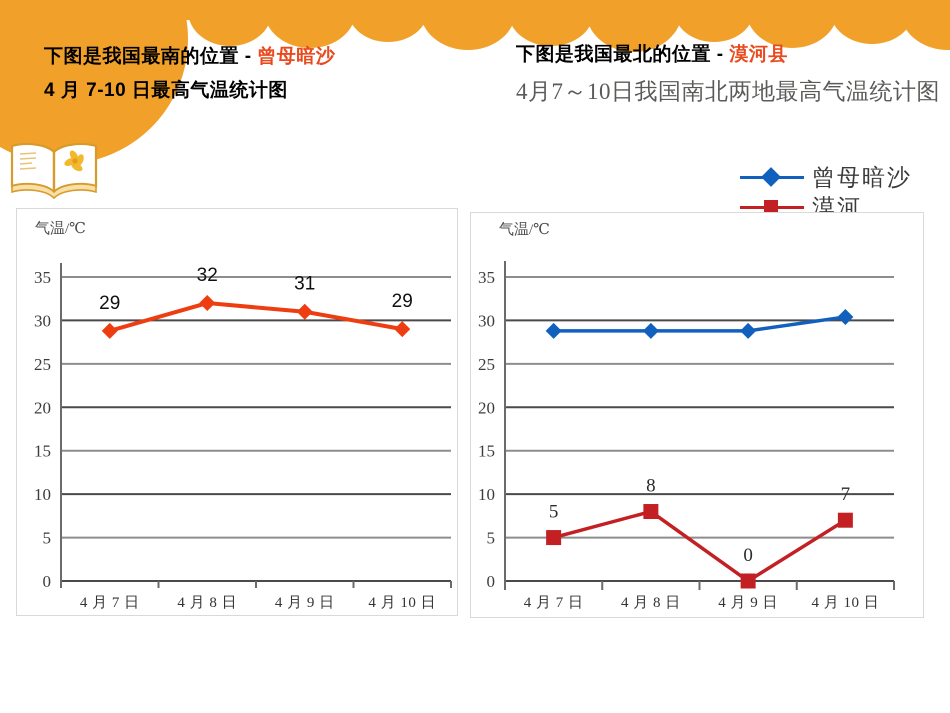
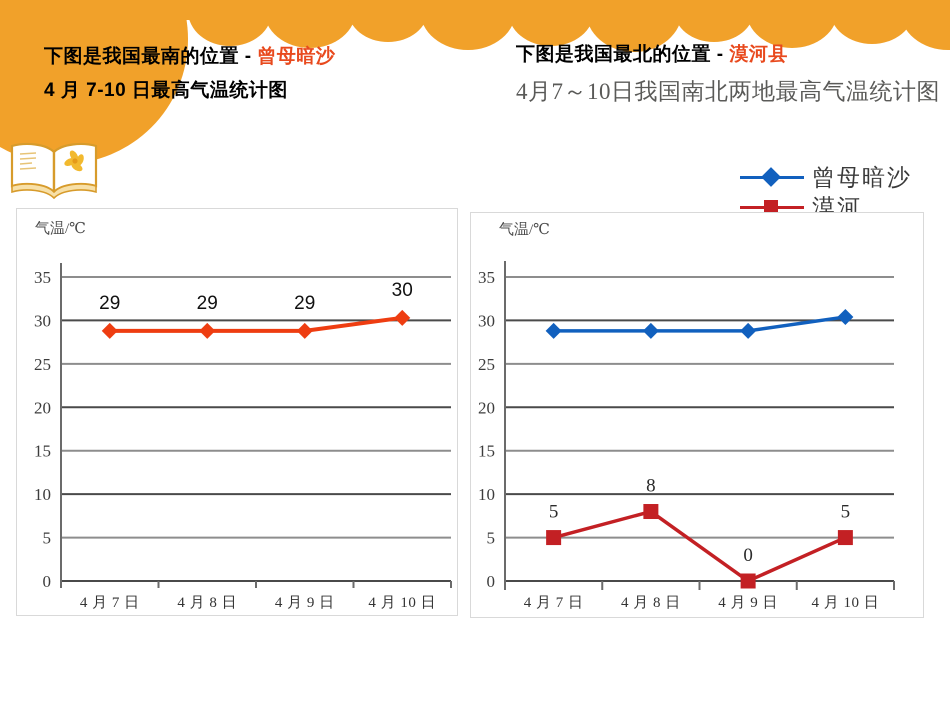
4 月 7-10 日最高气温统计图/4 月 8 日: 32 -> 29
4 月 7-10 日最高气温统计图/4 月 9 日: 31 -> 29
4 月 7-10 日最高气温统计图/4 月 10 日: 29 -> 30
4月7～10日我国南北两地最高气温统计图/漠河/4 月 10 日: 7 -> 5
